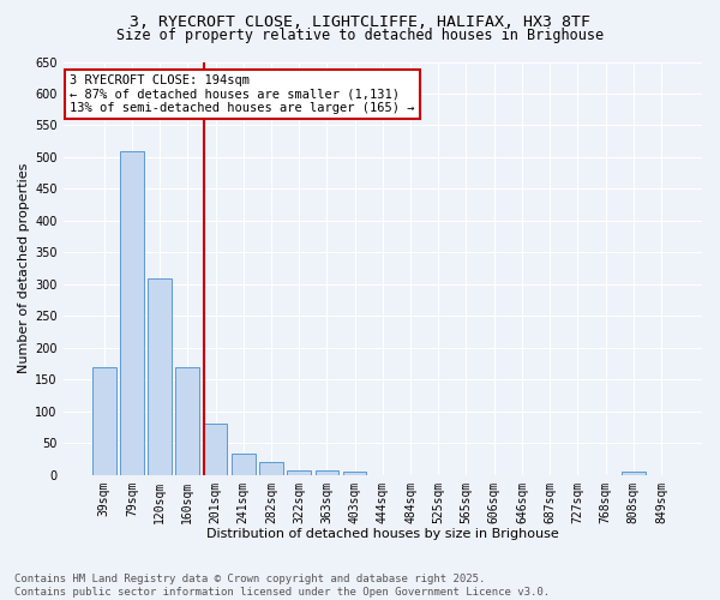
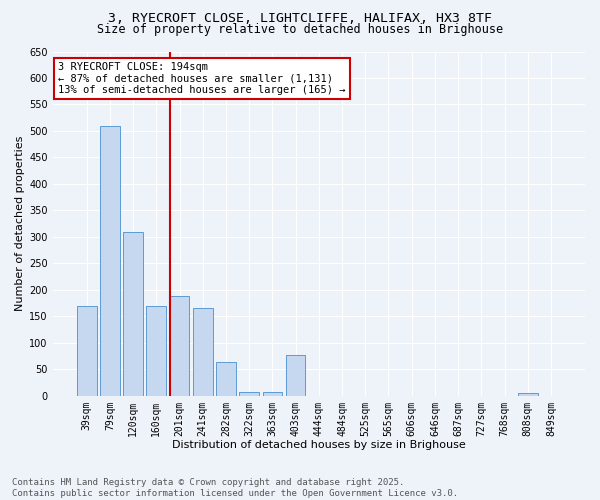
201sqm: 80 -> 188
241sqm: 33 -> 166
282sqm: 20 -> 64
403sqm: 5 -> 76
